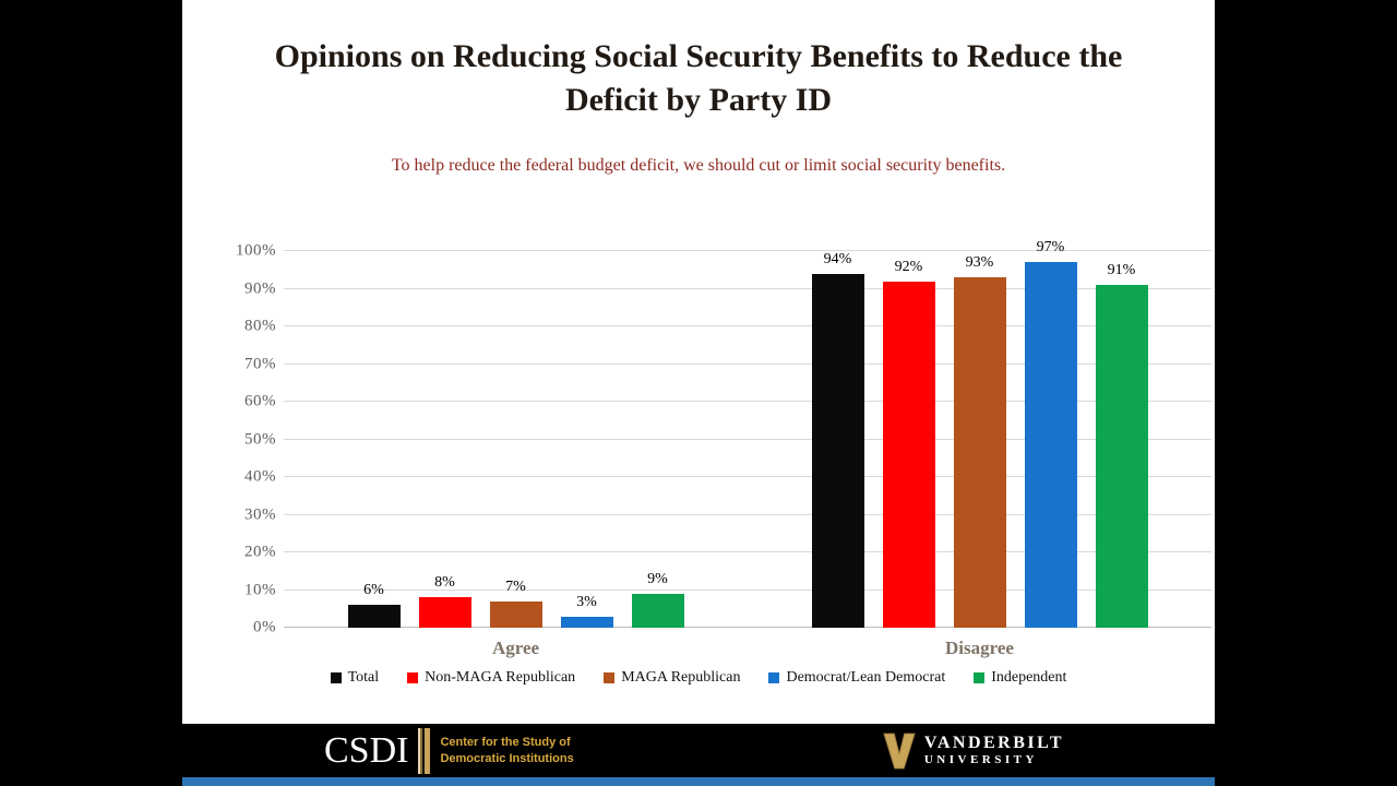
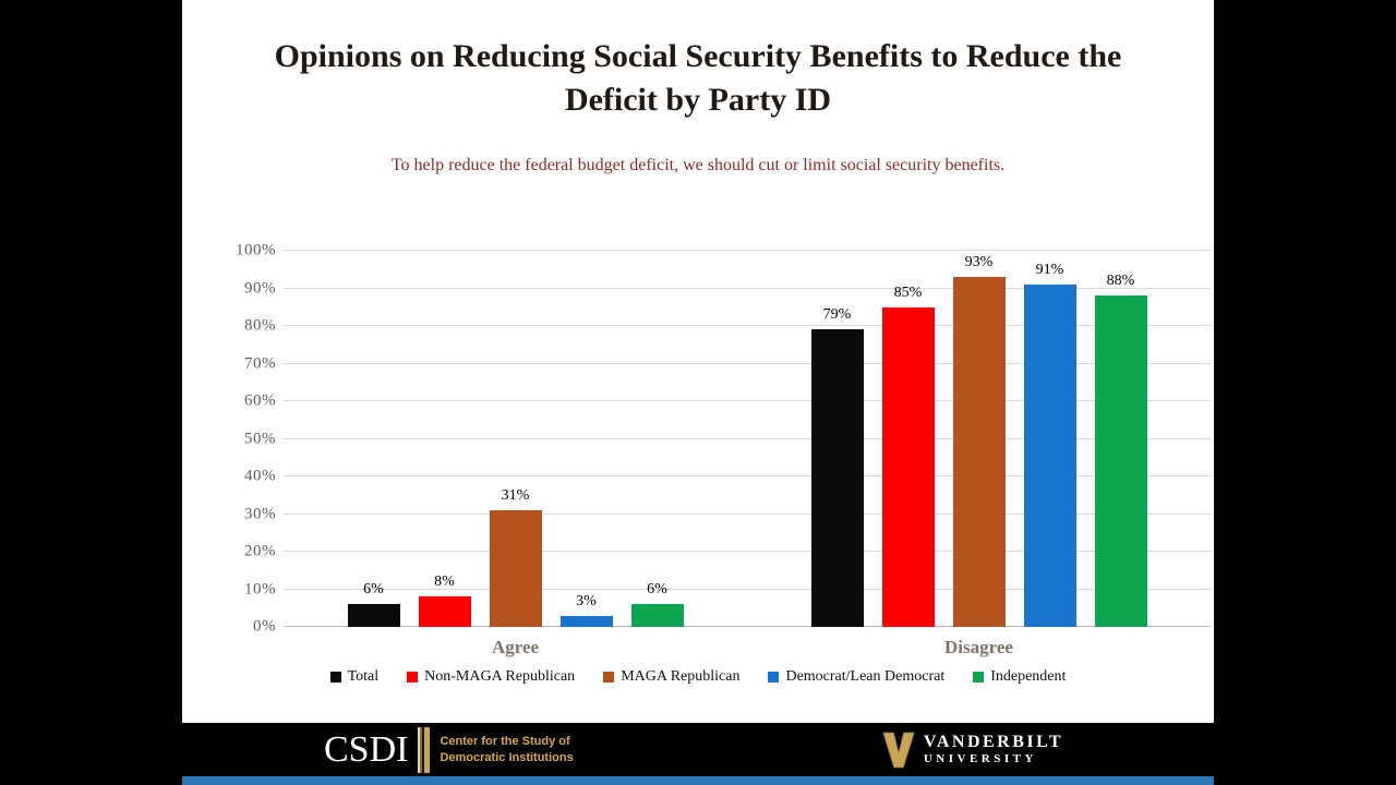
MAGA Republican/Agree: 7% -> 31%
Independent/Agree: 9% -> 6%
Total/Disagree: 94% -> 79%
Non-MAGA Republican/Disagree: 92% -> 85%
Democrat/Lean Democrat/Disagree: 97% -> 91%
Independent/Disagree: 91% -> 88%
